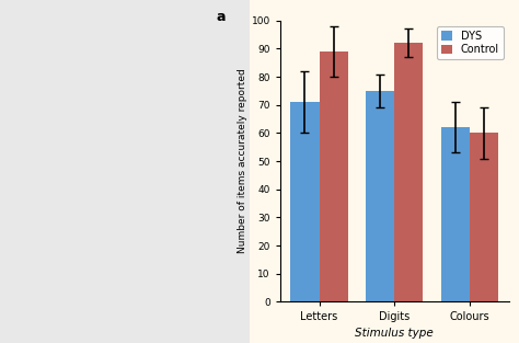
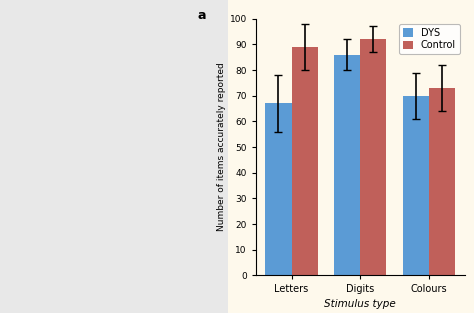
DYS/Letters: 71 -> 67
DYS/Digits: 75 -> 86
DYS/Colours: 62 -> 70
Control/Colours: 60 -> 73
